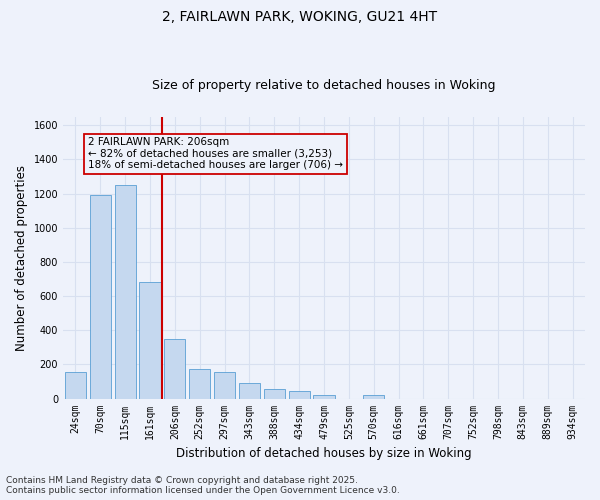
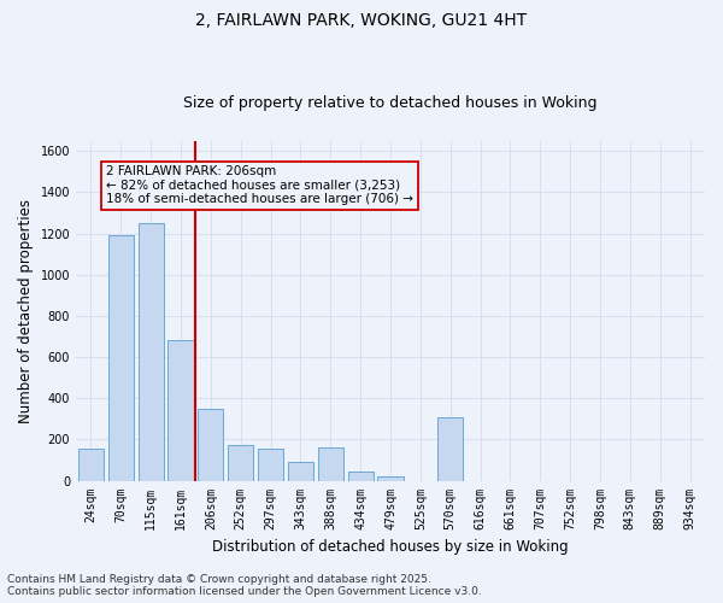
388sqm: 60 -> 160
570sqm: 20 -> 310
